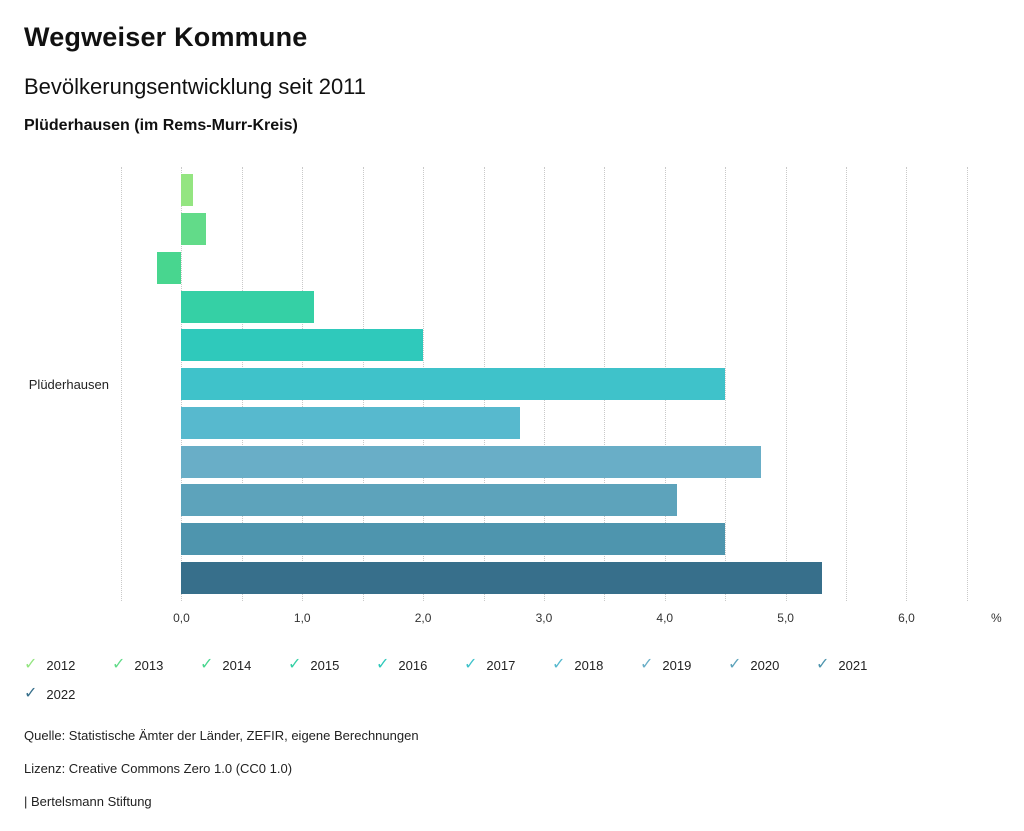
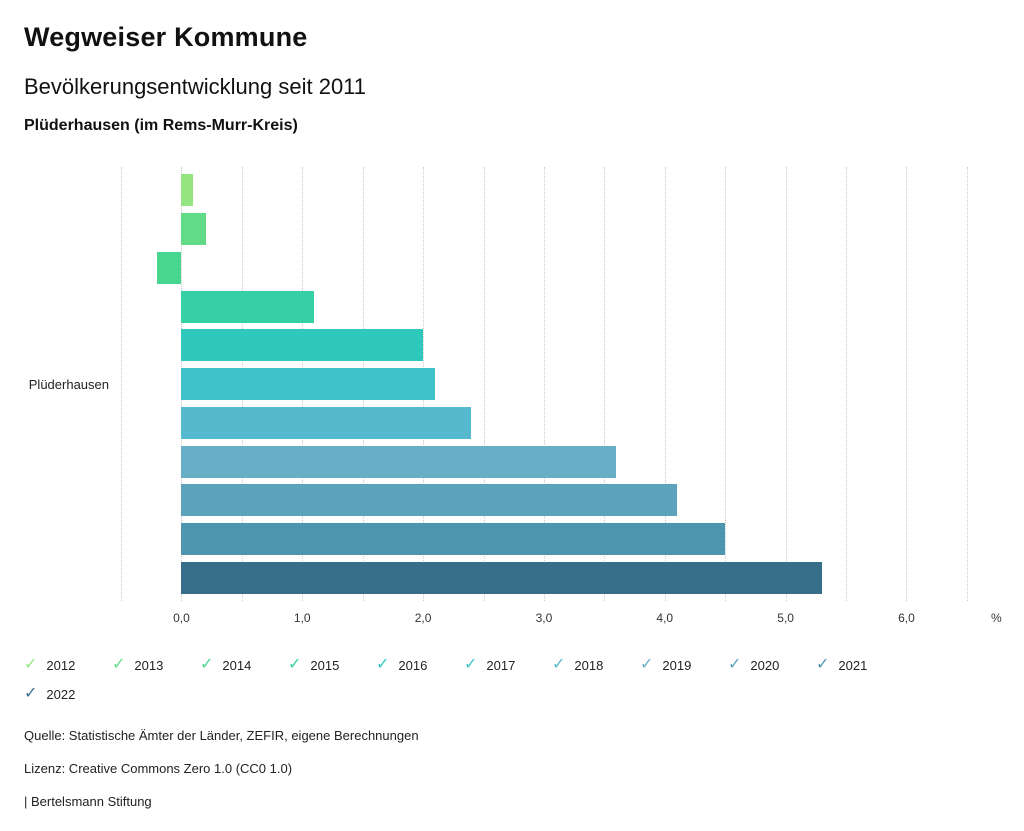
2017: 4,5 -> 2,1
2018: 2,8 -> 2,4
2019: 4,8 -> 3,6
